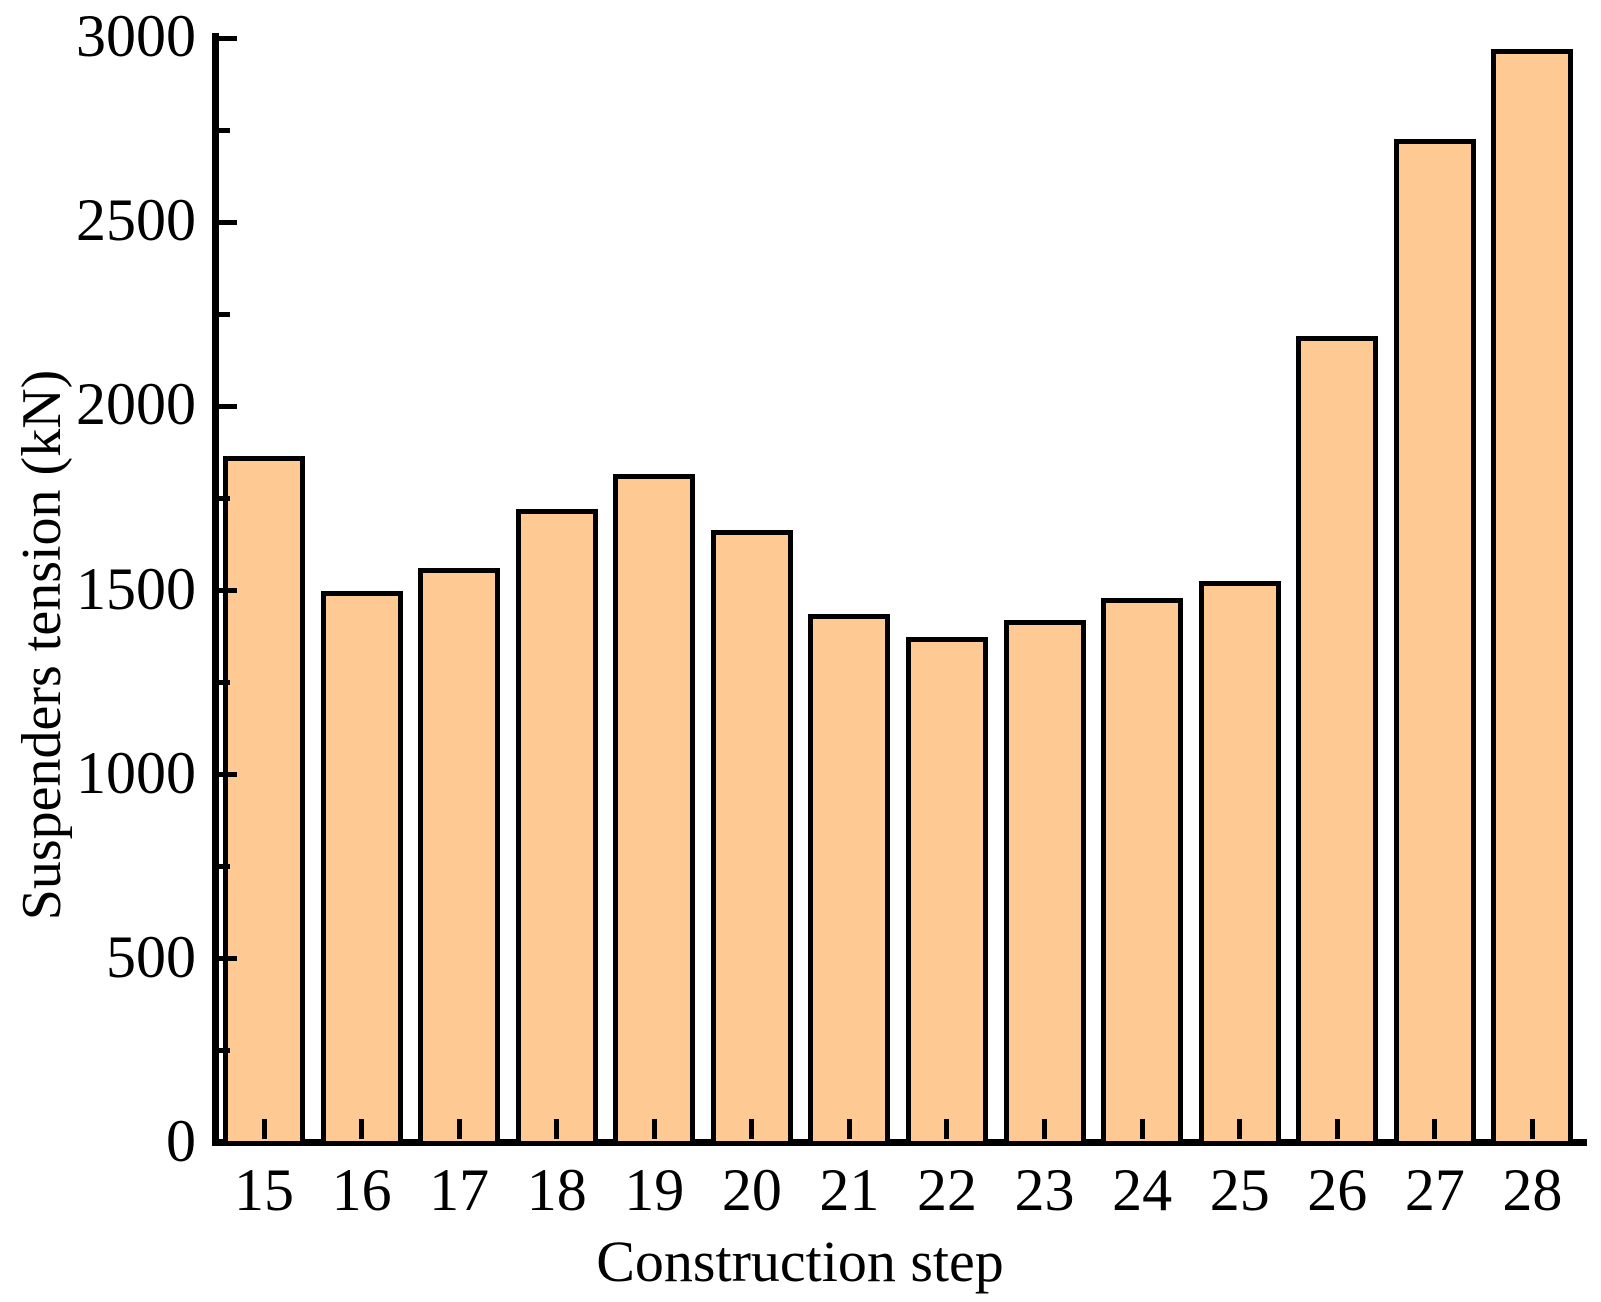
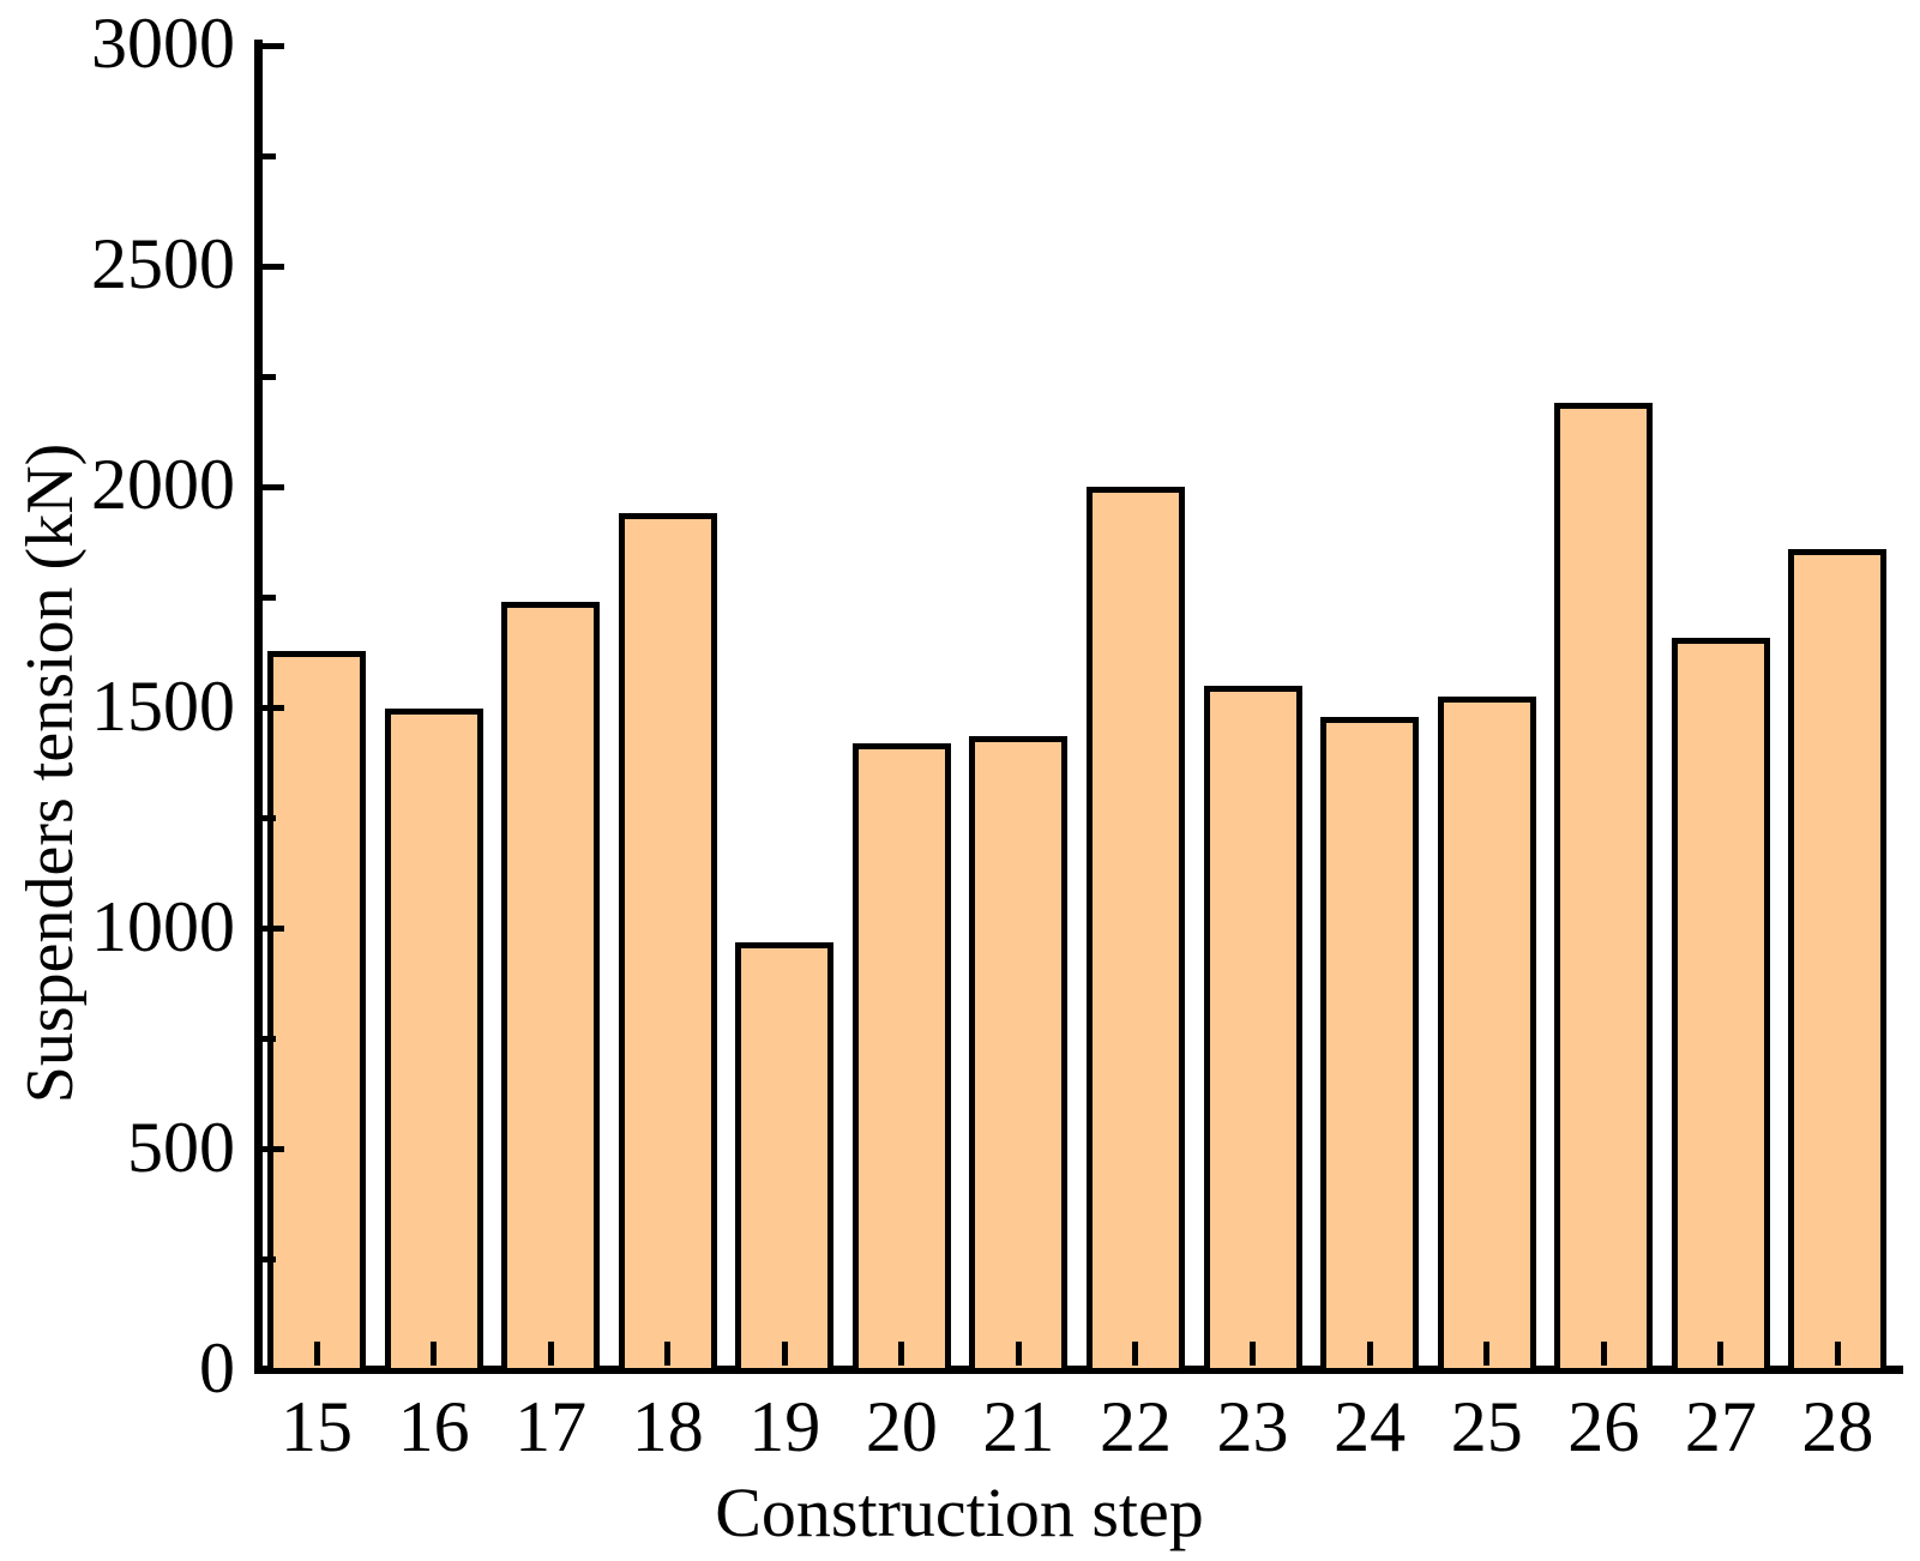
15: 1860 -> 1630
17: 1560 -> 1740
18: 1720 -> 1940
19: 1820 -> 970
20: 1660 -> 1420
22: 1380 -> 2000
23: 1420 -> 1550
27: 2720 -> 1660
28: 2970 -> 1860
